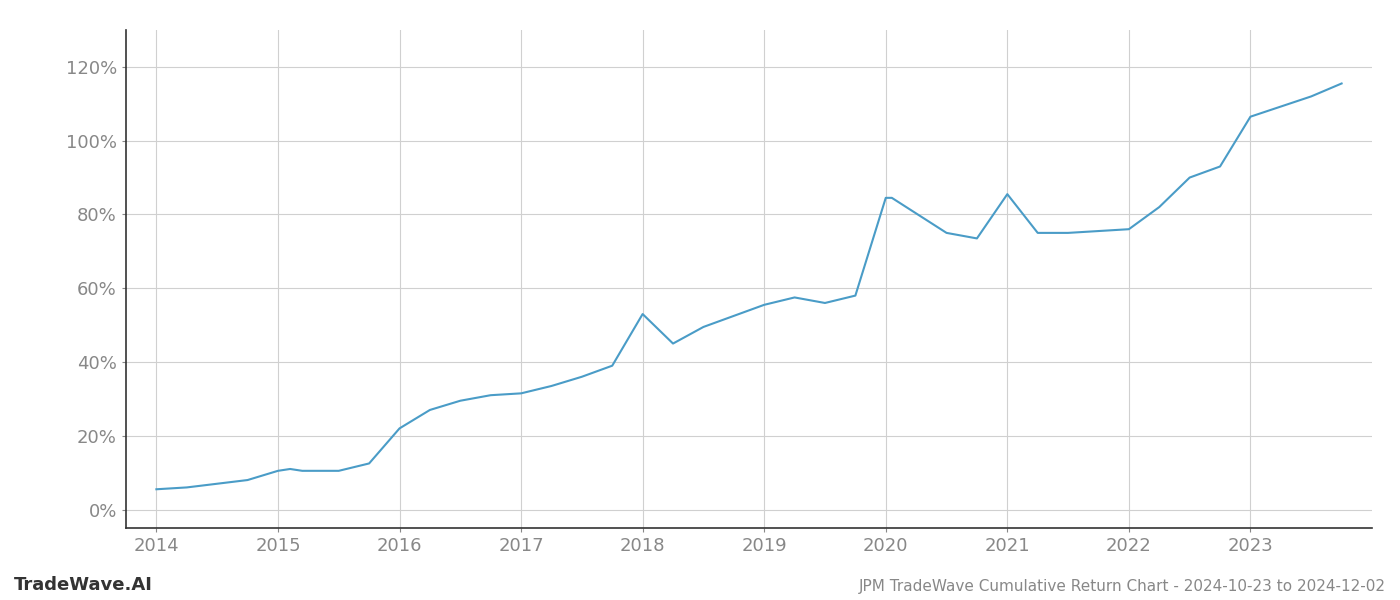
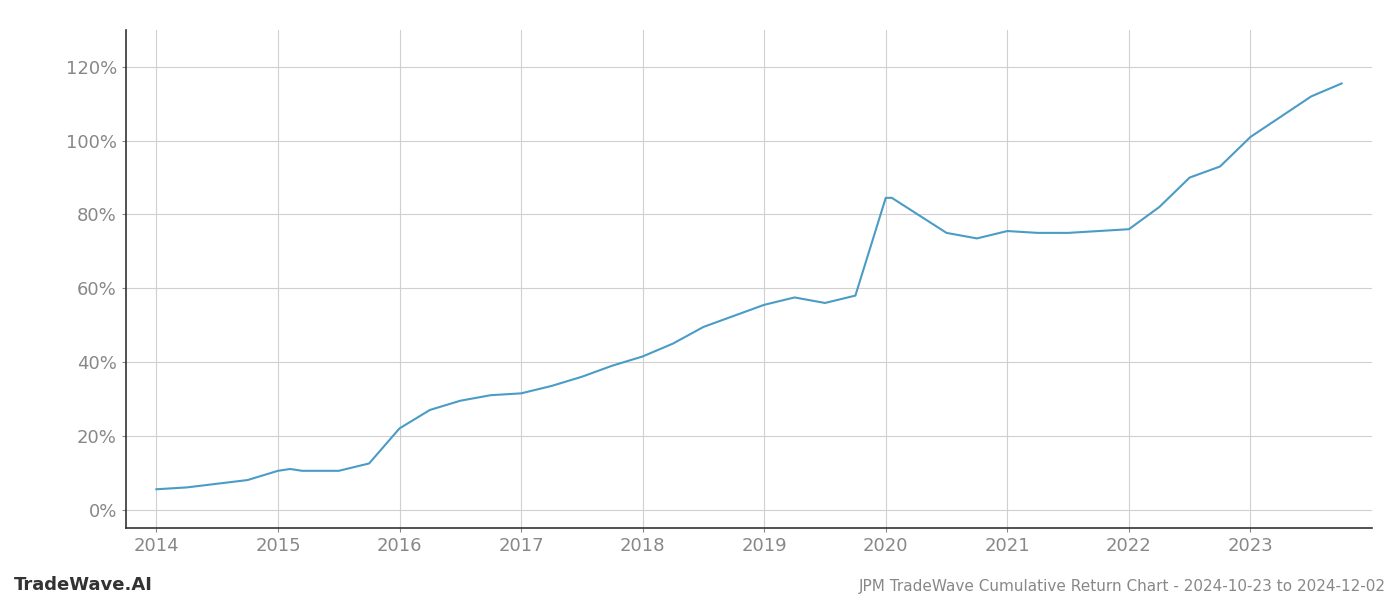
2018: 53.0% -> 41.5%
2021: 85.5% -> 75.5%
2023: 106.5% -> 101.0%
